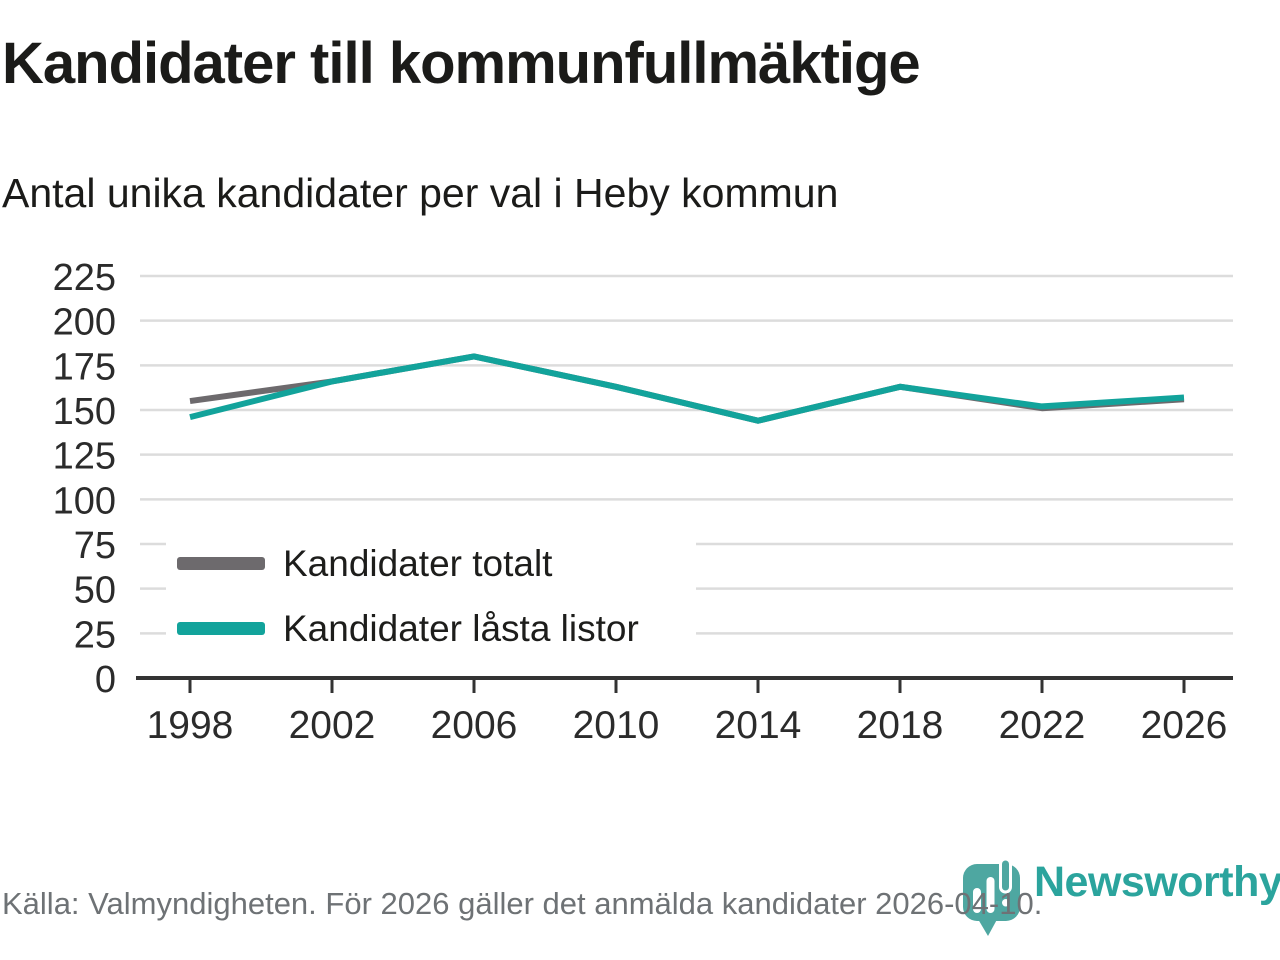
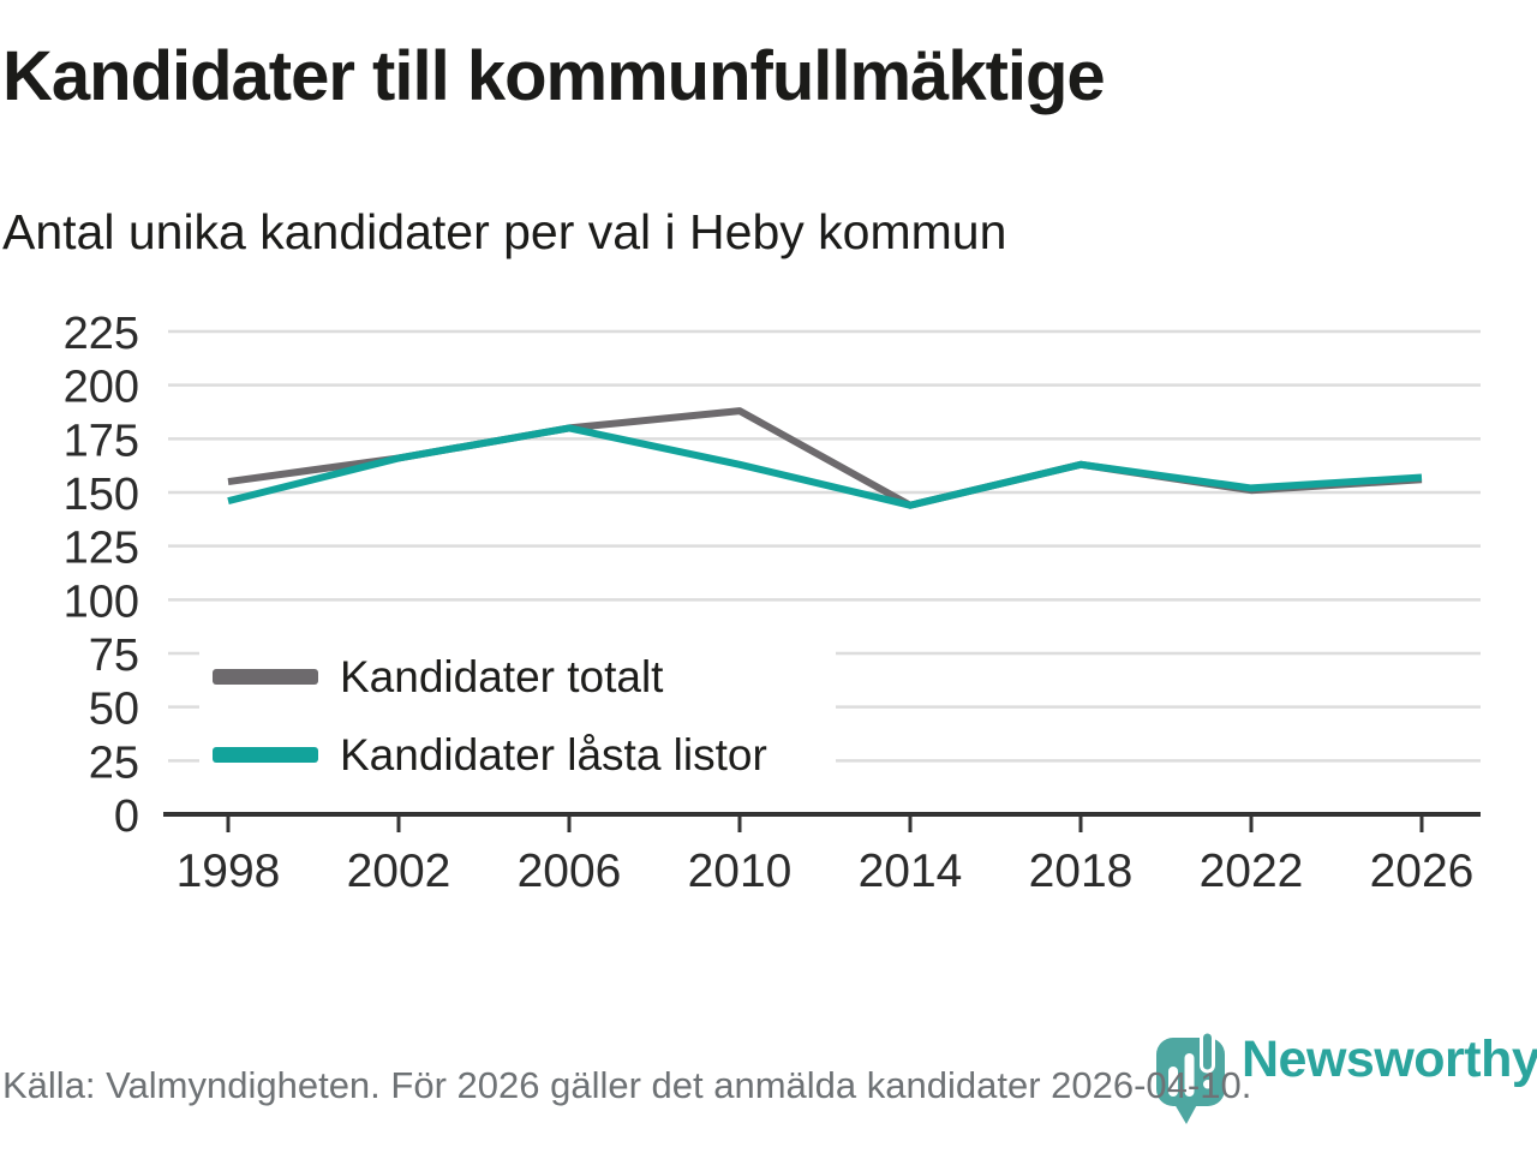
Kandidater totalt/2010: 163 -> 188
